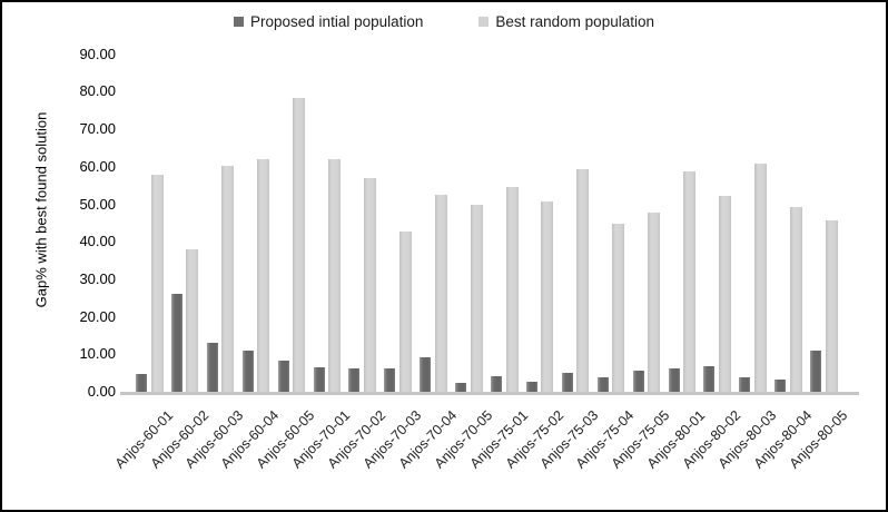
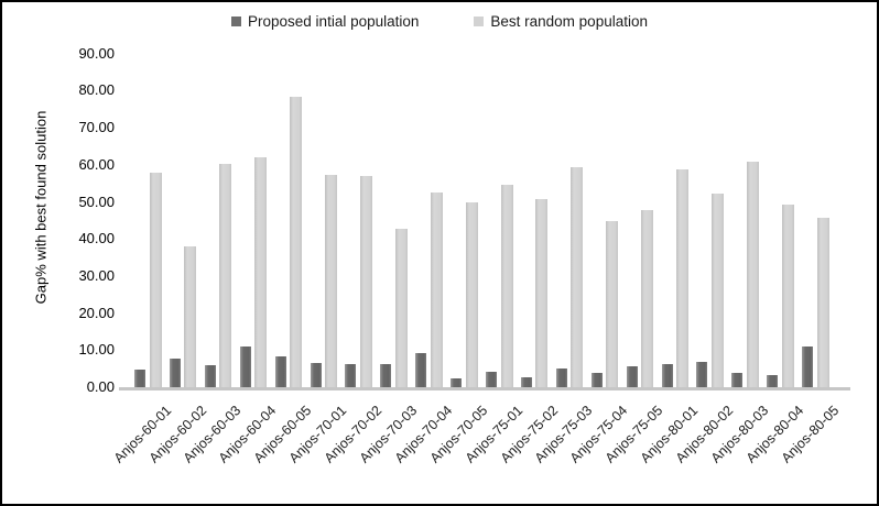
Proposed intial population/Anjos-60-02: 26 -> 8
Proposed intial population/Anjos-60-03: 13 -> 6
Best random population/Anjos-70-01: 62 -> 57
